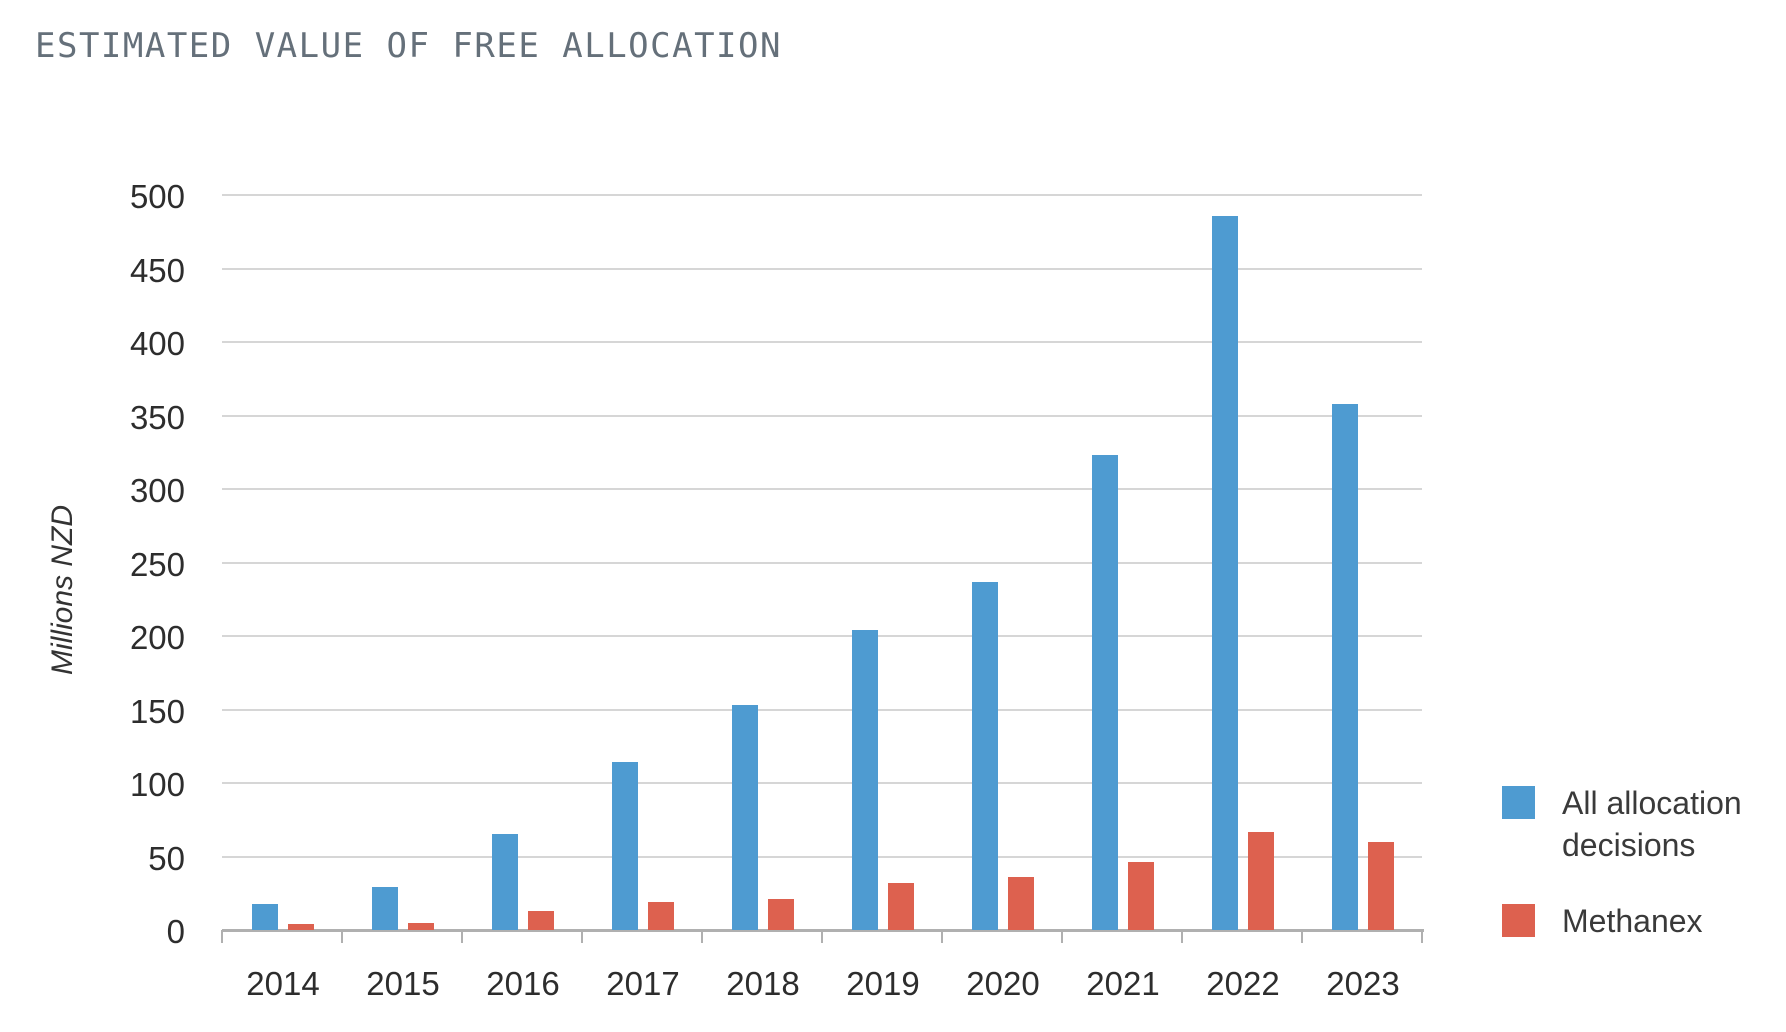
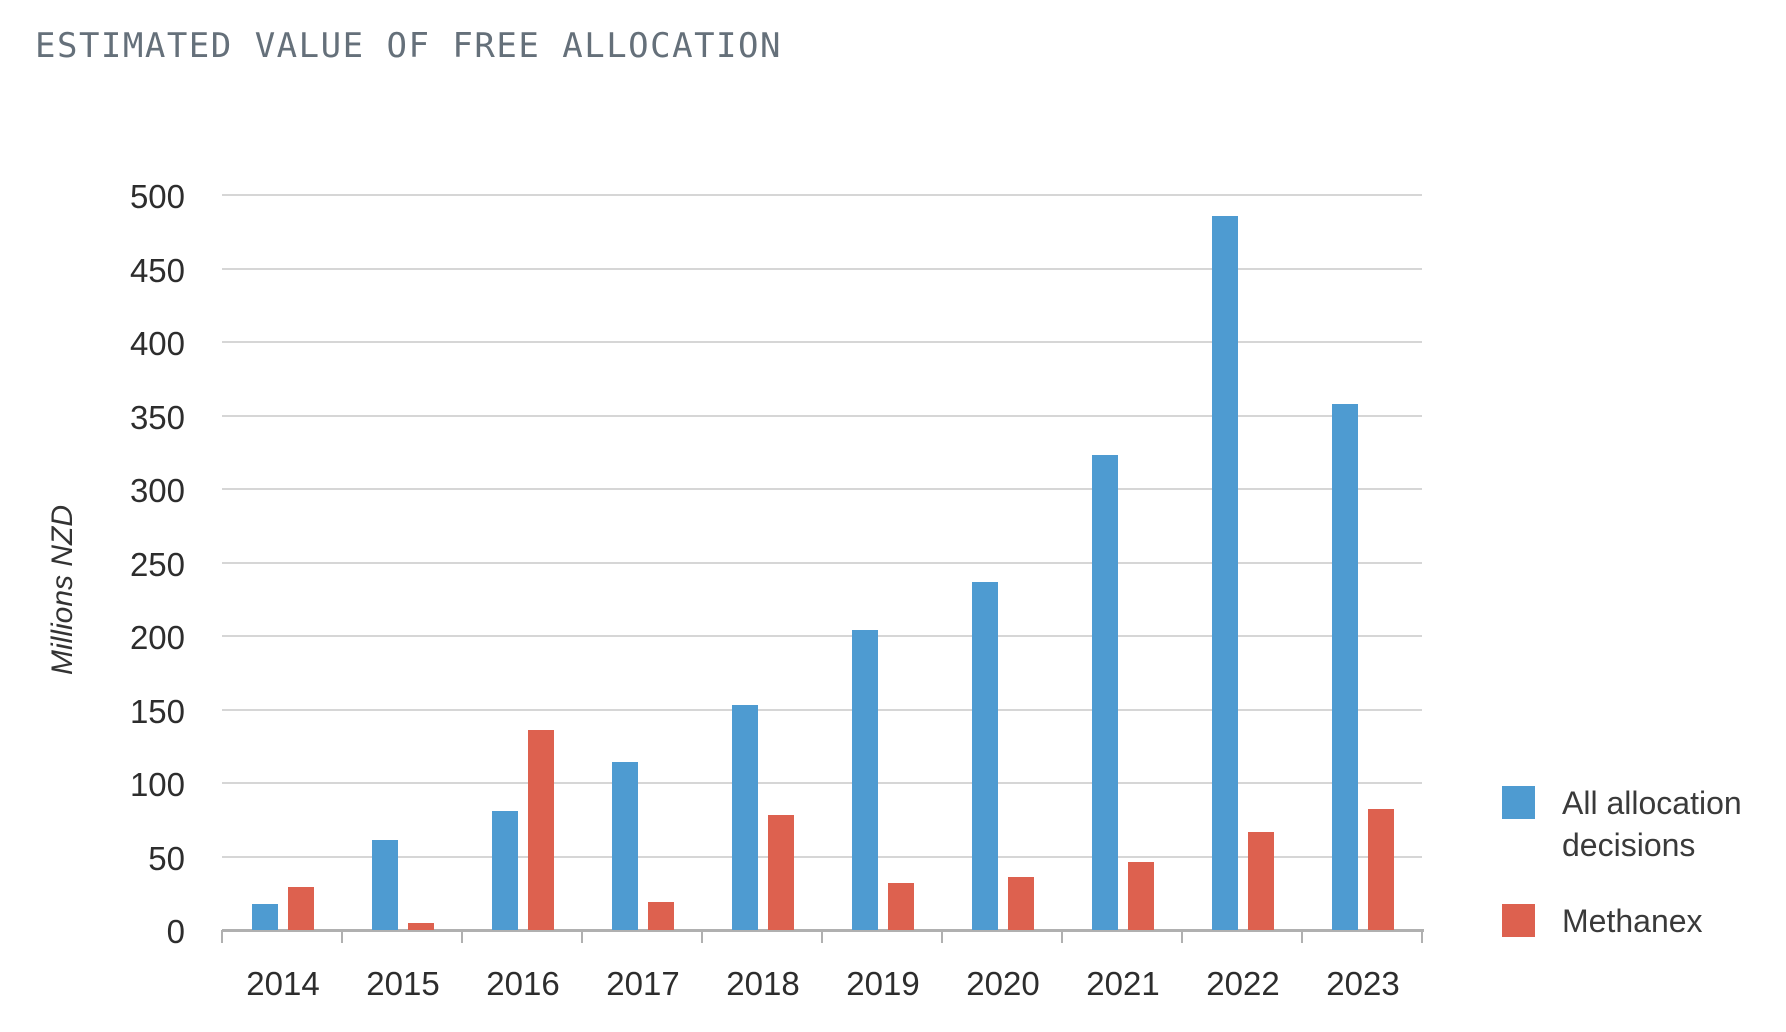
Methanex/2014: 4 -> 29
All allocation decisions/2015: 29 -> 61
All allocation decisions/2016: 65 -> 81
Methanex/2016: 13 -> 136
Methanex/2018: 21 -> 78
Methanex/2023: 60 -> 82
